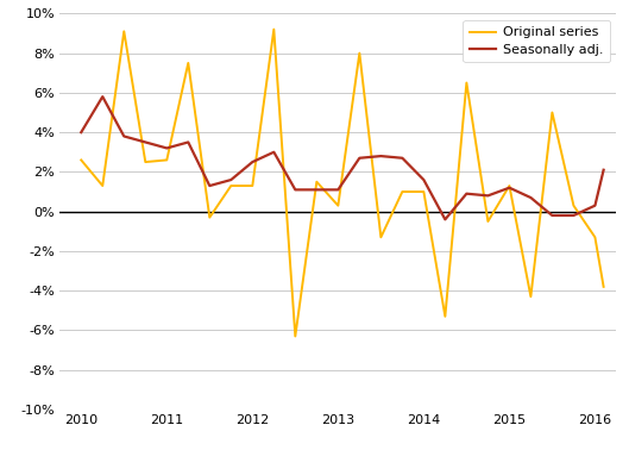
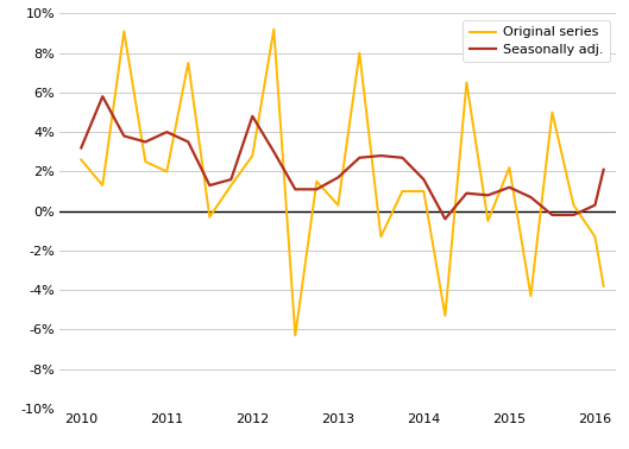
Seasonally adj./2010: 4.0% -> 3.2%
Original series/2011: 2.6% -> 2.0%
Seasonally adj./2011: 3.2% -> 4.0%
Original series/2012: 1.3% -> 2.8%
Seasonally adj./2012: 2.5% -> 4.8%
Seasonally adj./2013: 1.1% -> 1.7%
Original series/2015: 1.3% -> 2.2%
